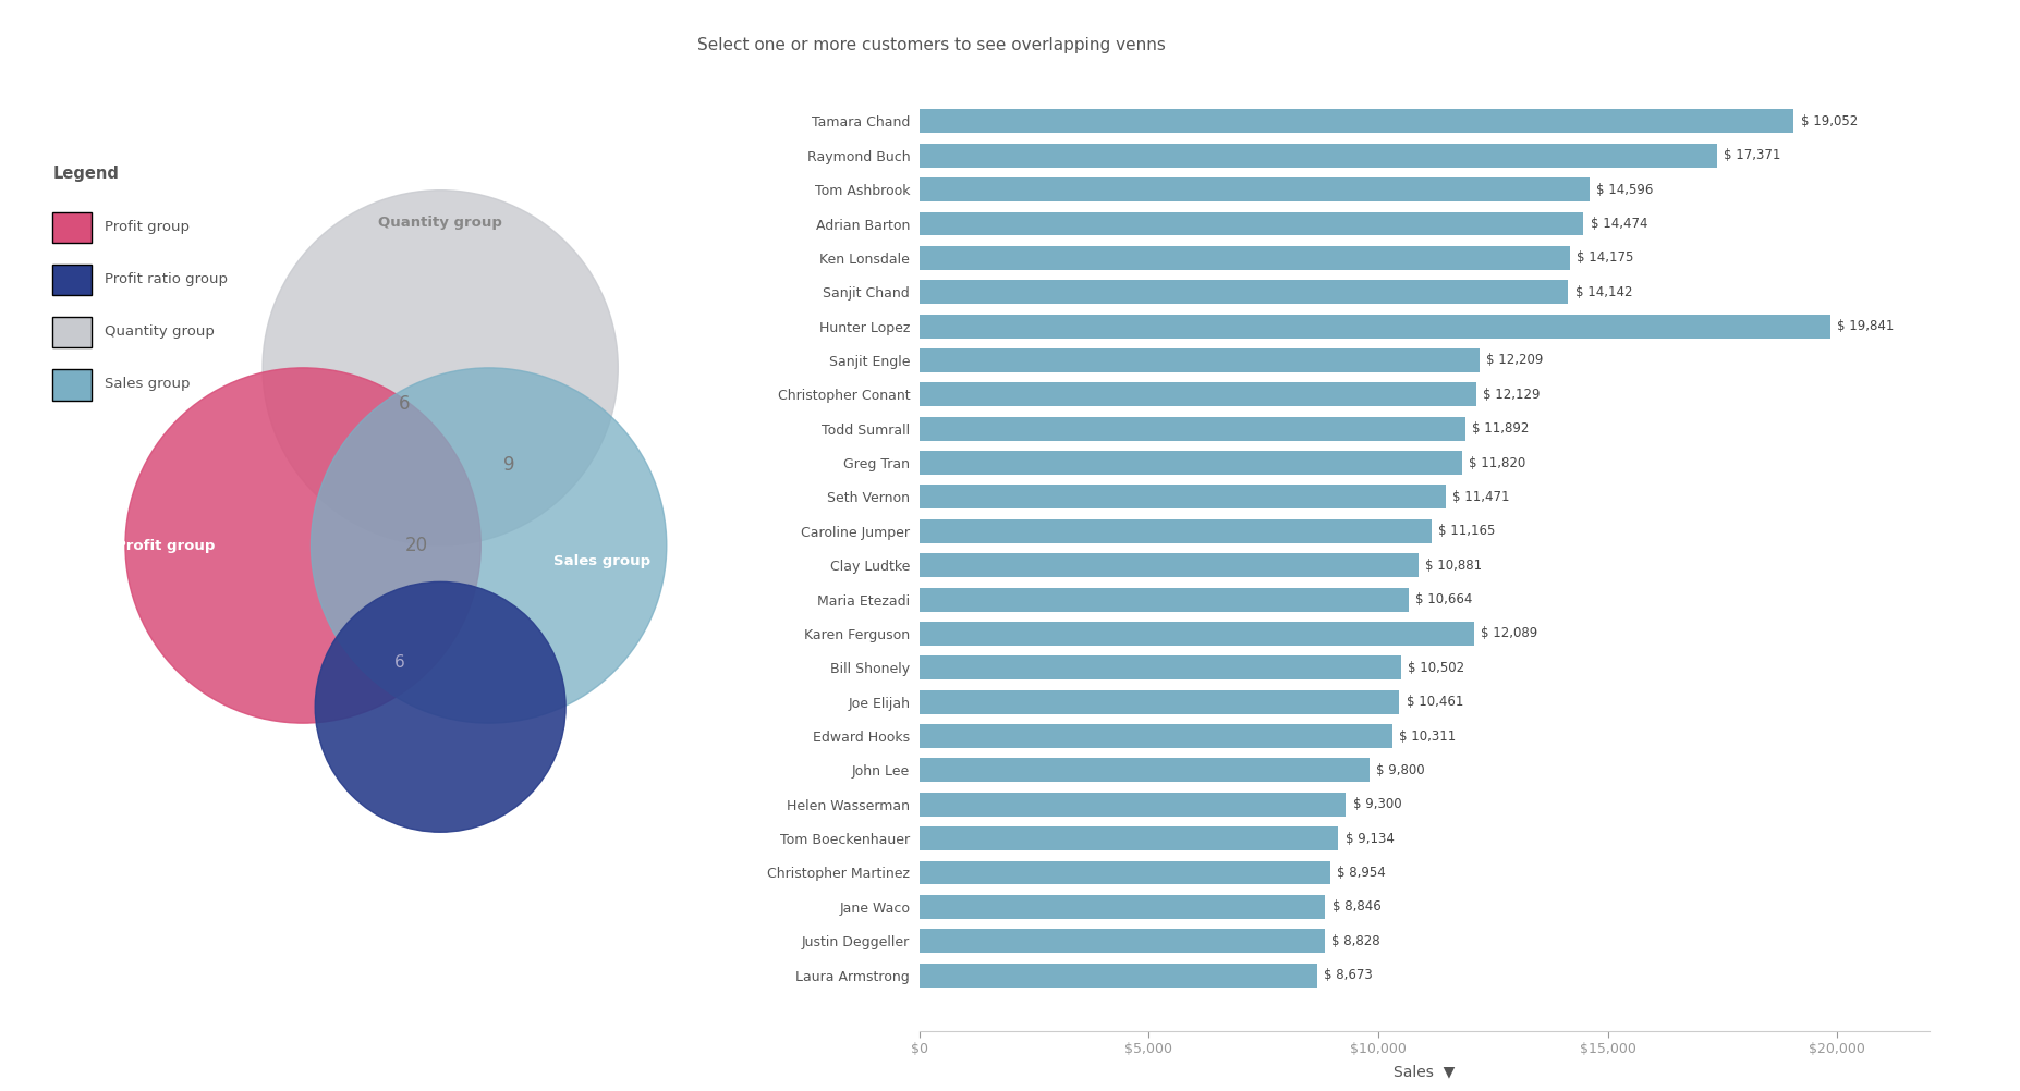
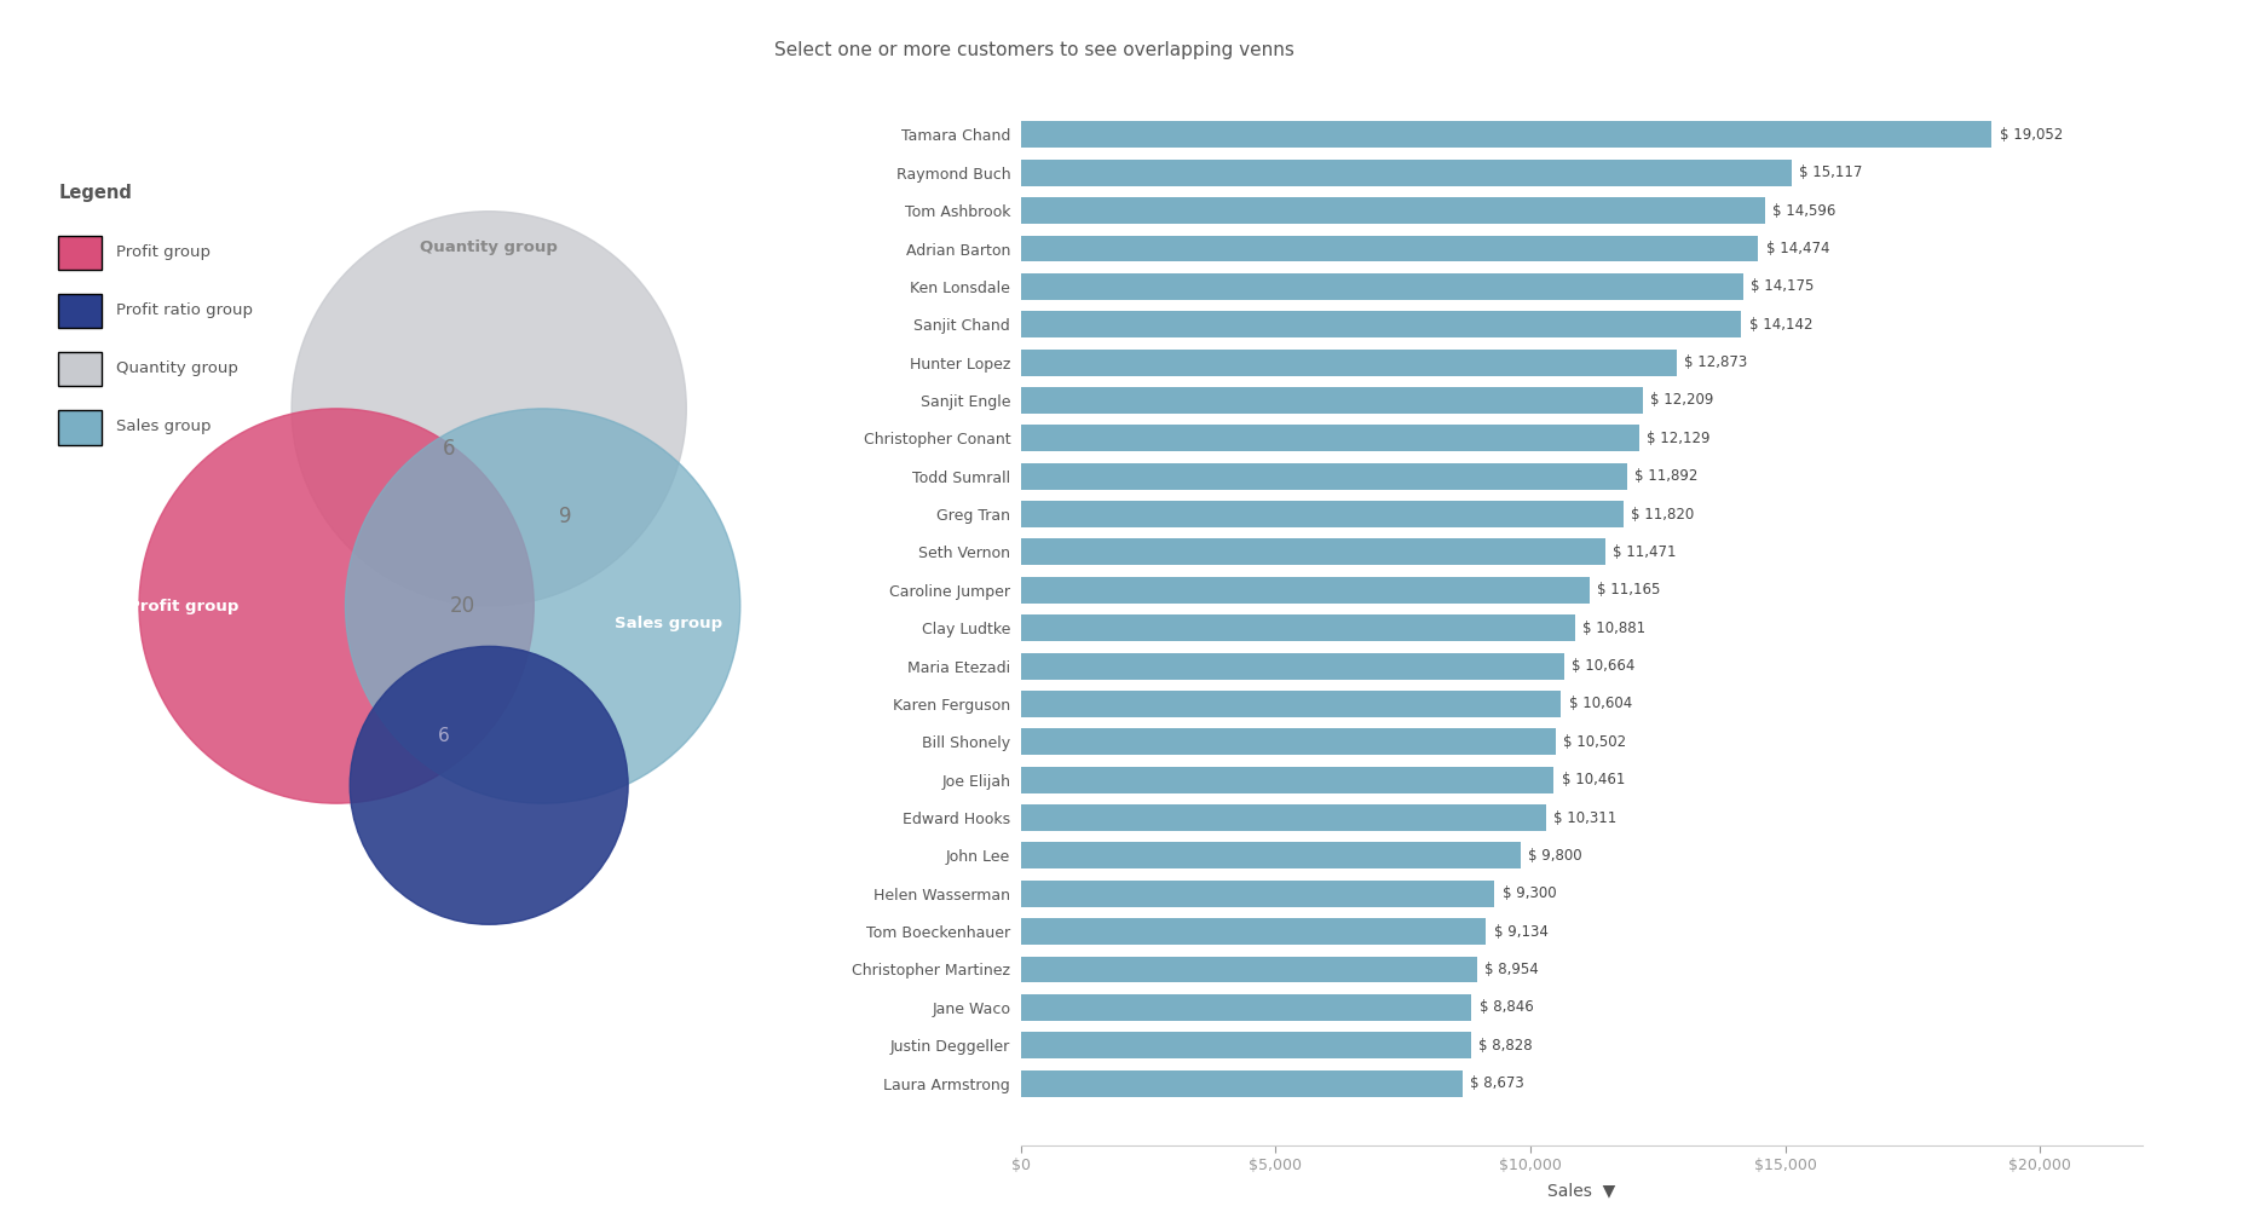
Raymond Buch: 17,371 -> 15,117
Hunter Lopez: 19,841 -> 12,873
Karen Ferguson: 12,089 -> 10,604
